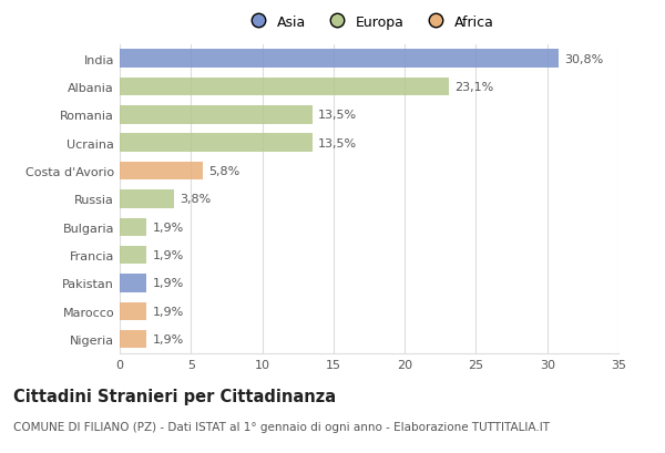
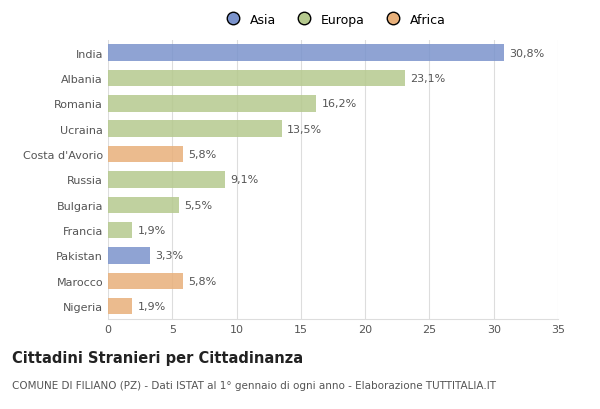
Romania: 13,5% -> 16,2%
Russia: 3,8% -> 9,1%
Bulgaria: 1,9% -> 5,5%
Pakistan: 1,9% -> 3,3%
Marocco: 1,9% -> 5,8%
